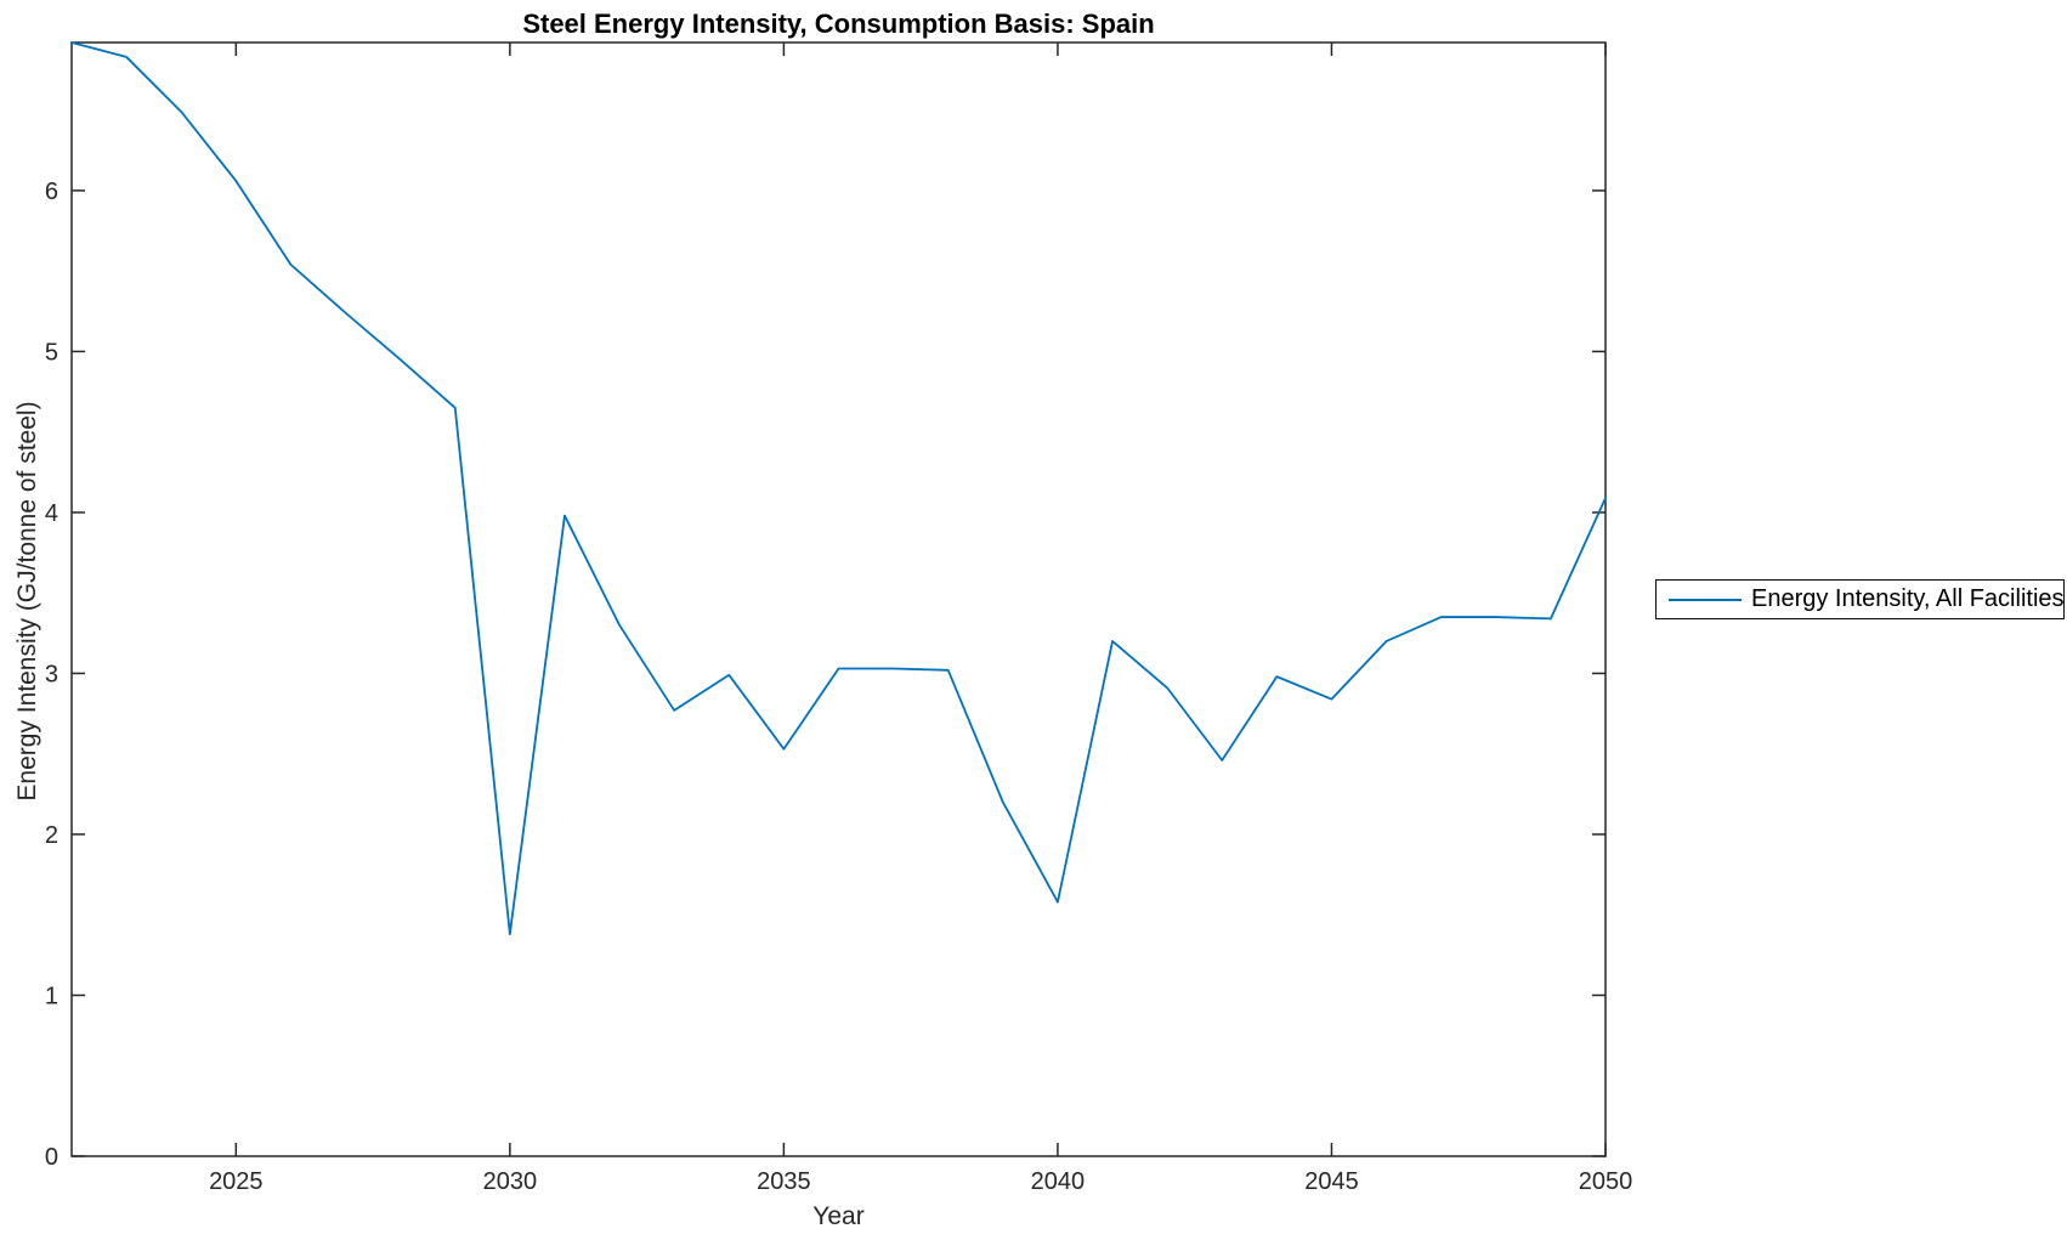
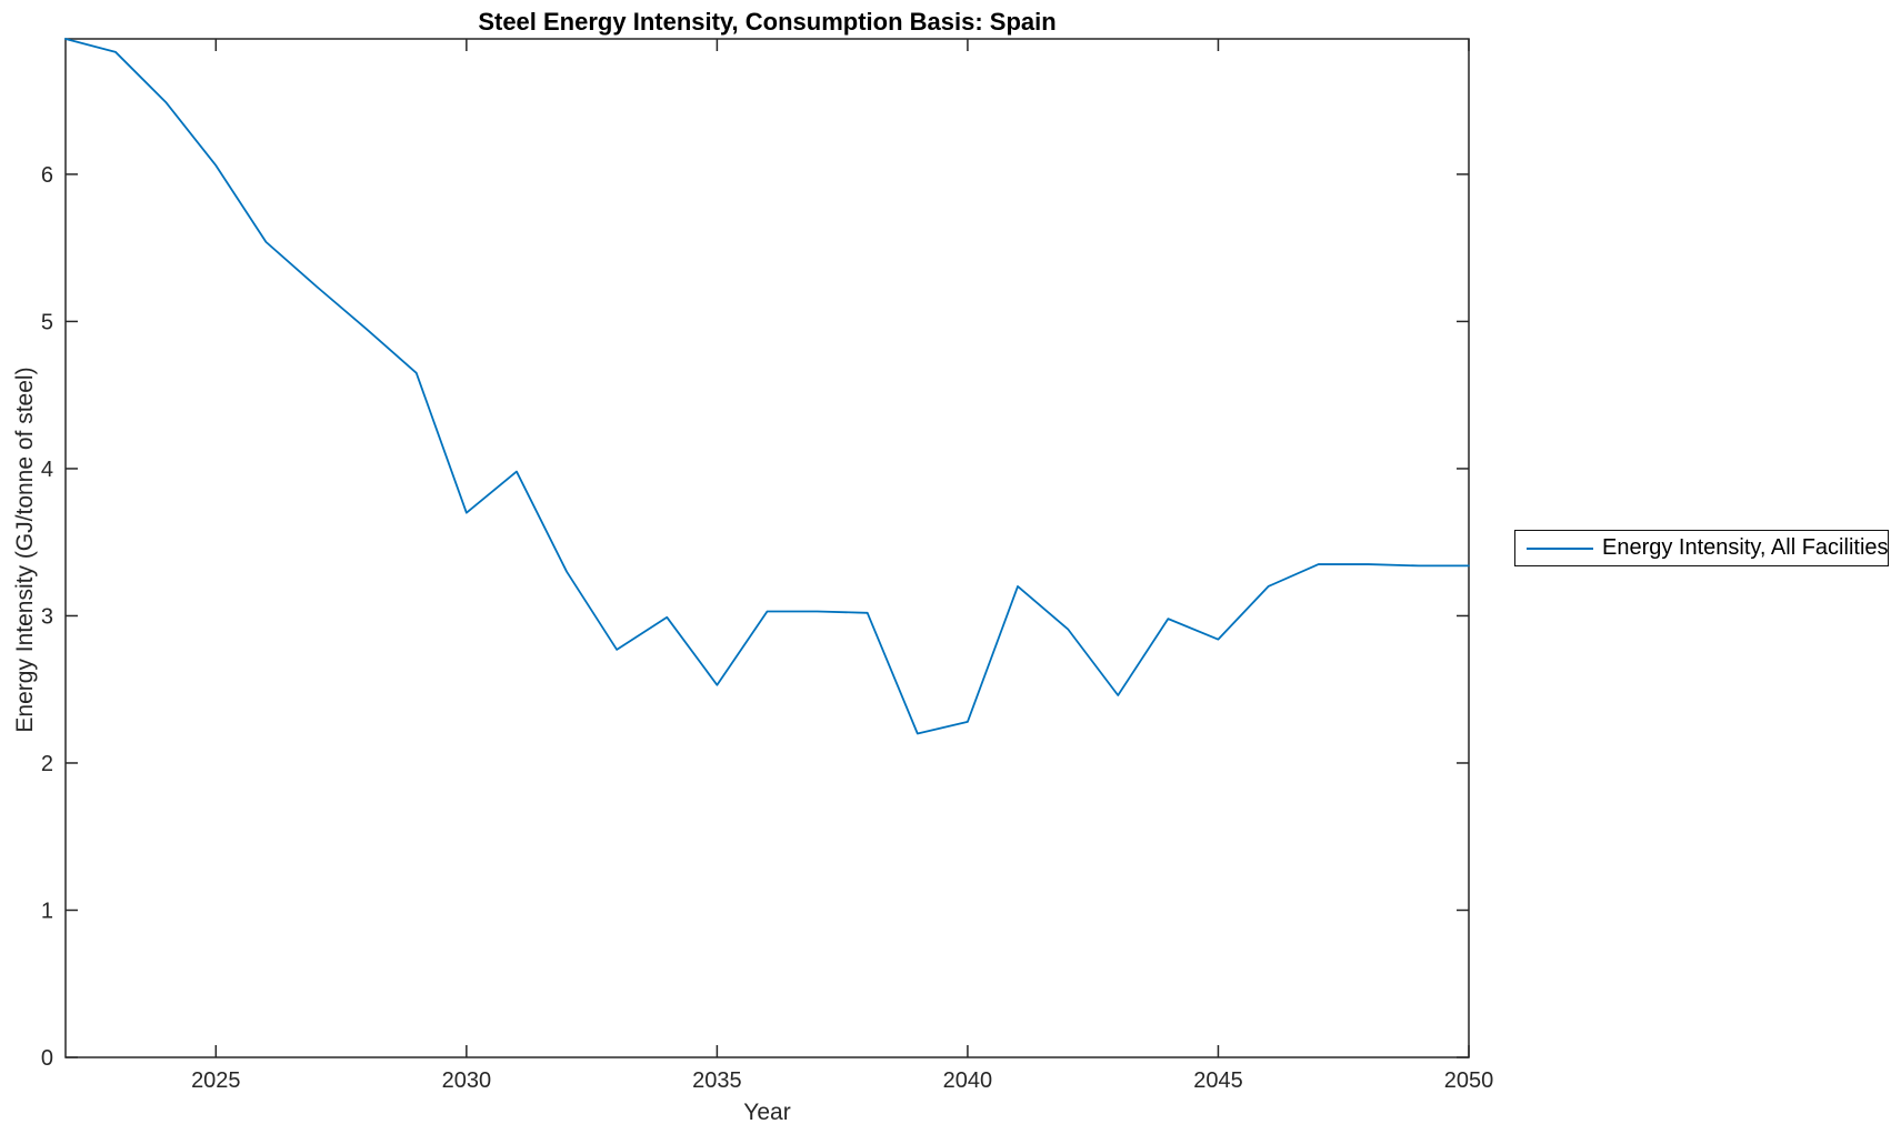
2030: 1.38 -> 3.70
2040: 1.58 -> 2.28
2050: 4.09 -> 3.34
